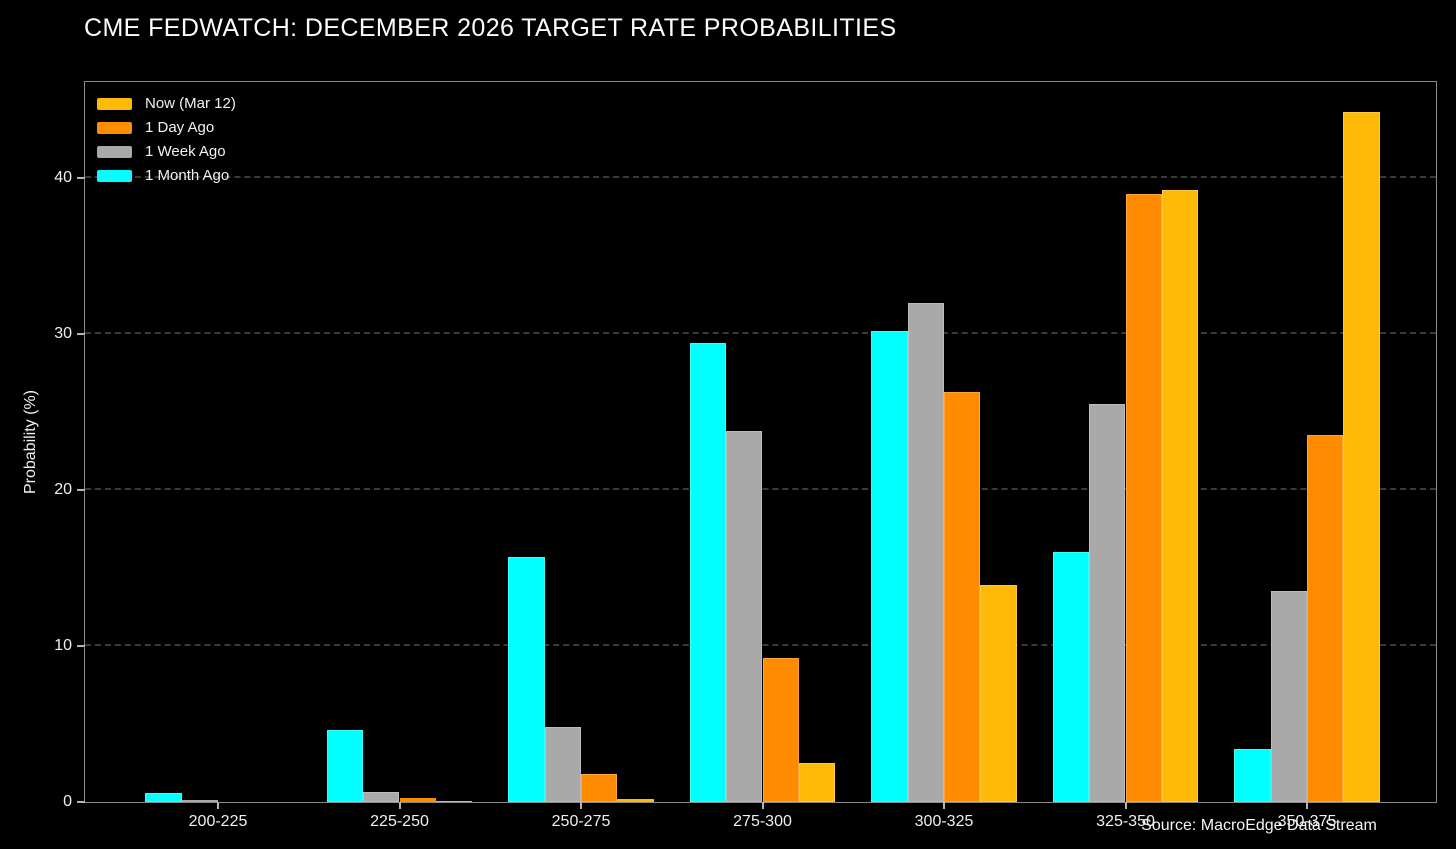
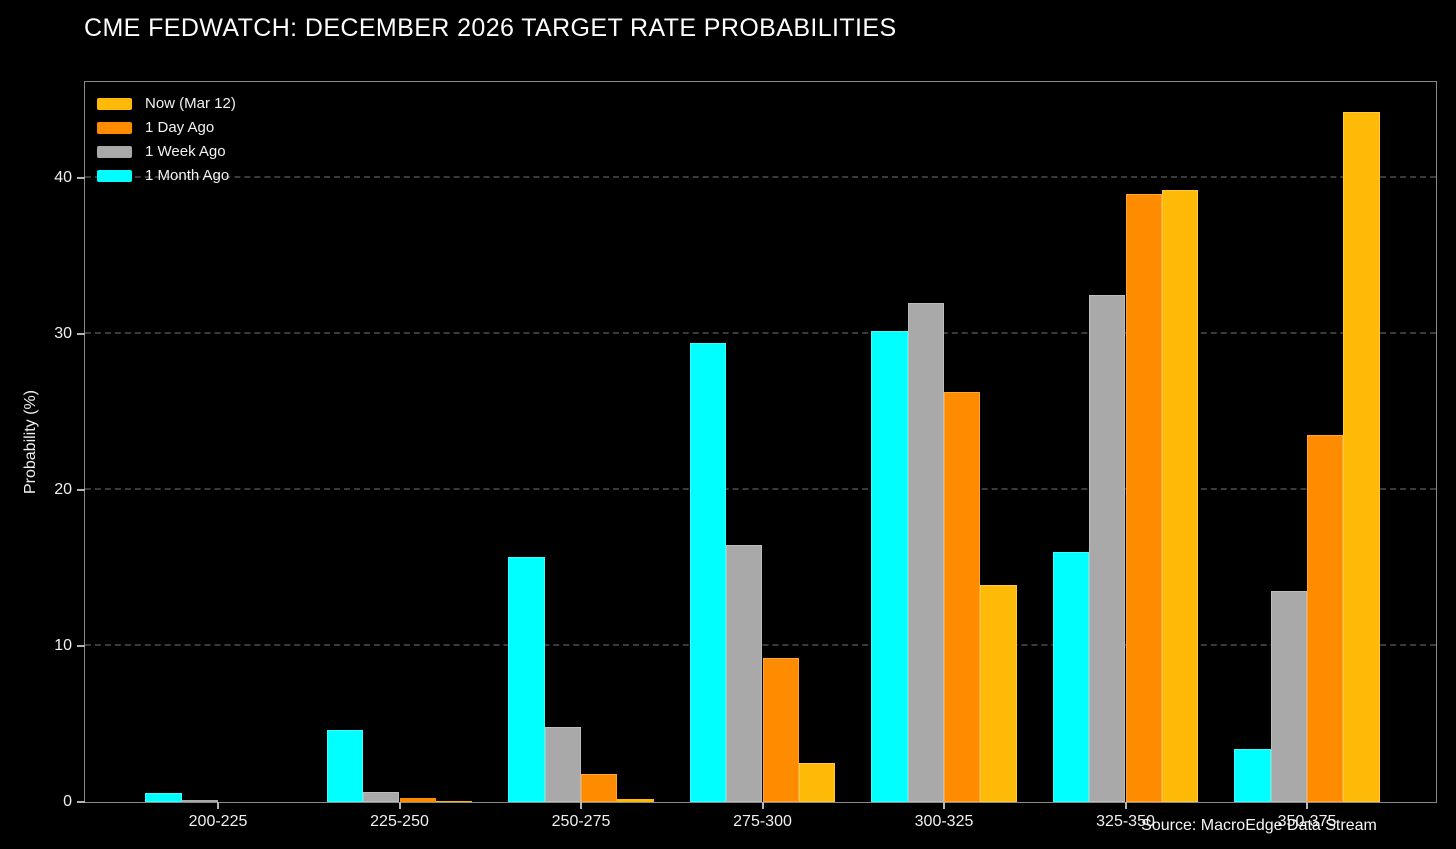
1 Week Ago/275-300: 23.8 -> 16.5
1 Week Ago/325-350: 25.5 -> 32.5
